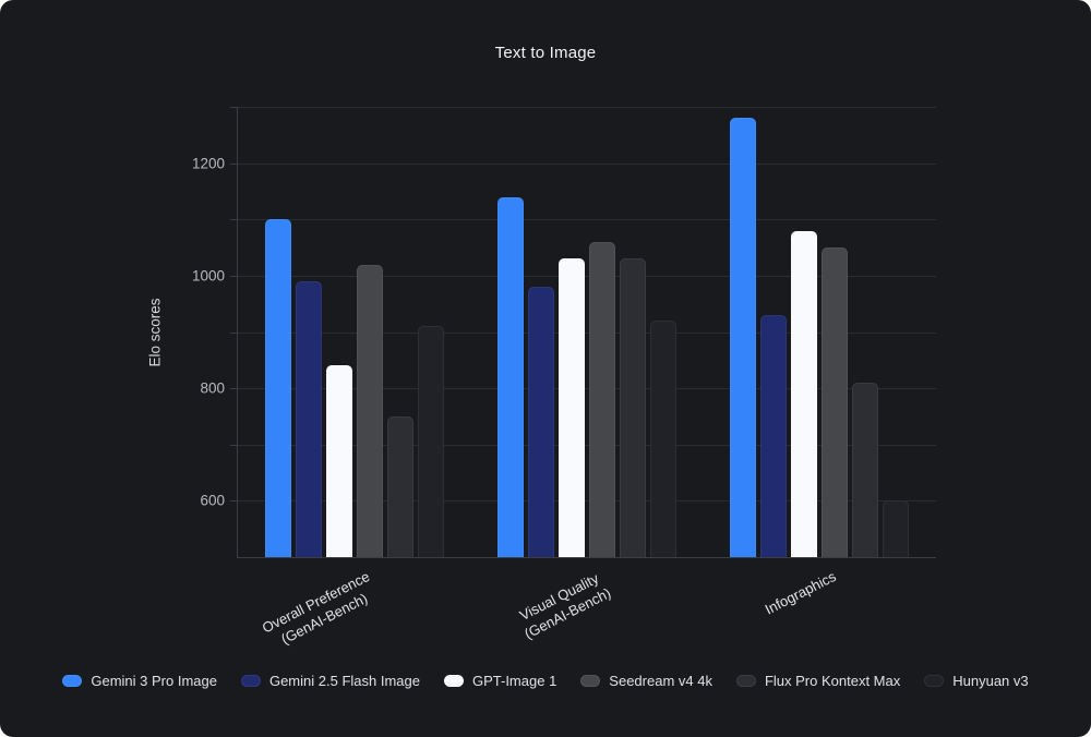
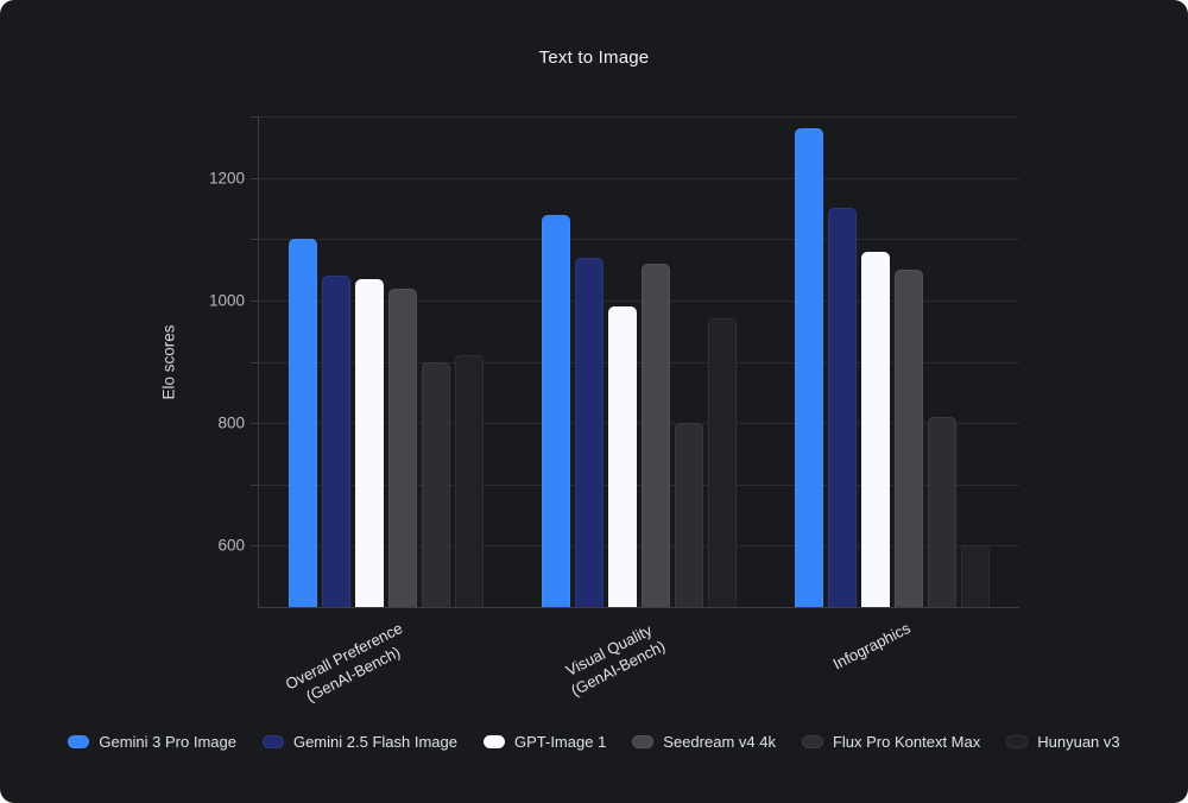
Gemini 2.5 Flash Image/Overall Preference (GenAI-Bench): 990 -> 1040
GPT-Image 1/Overall Preference (GenAI-Bench): 840 -> 1040
Flux Pro Kontext Max/Overall Preference (GenAI-Bench): 750 -> 900
Gemini 2.5 Flash Image/Visual Quality (GenAI-Bench): 980 -> 1070
GPT-Image 1/Visual Quality (GenAI-Bench): 1030 -> 990
Flux Pro Kontext Max/Visual Quality (GenAI-Bench): 1030 -> 800
Hunyuan v3/Visual Quality (GenAI-Bench): 920 -> 970
Gemini 2.5 Flash Image/Infographics: 930 -> 1150
